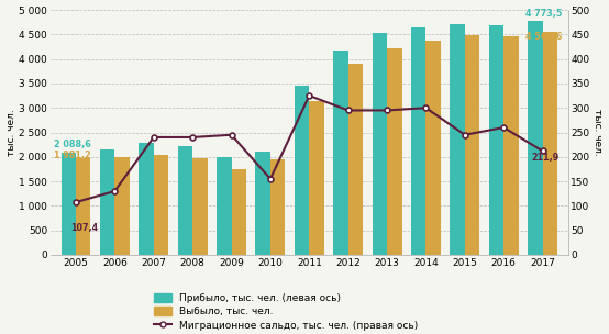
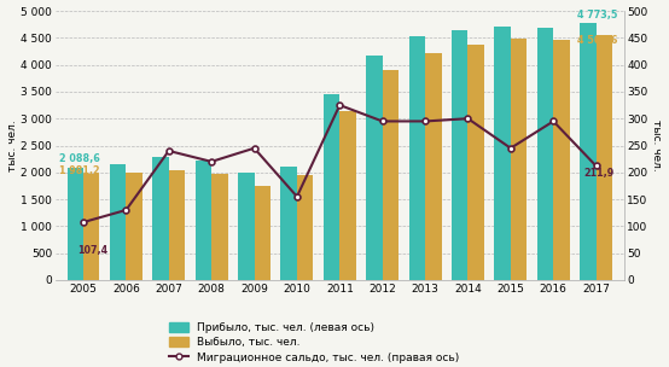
Миграционное сальдо, тыс. чел. (правая ось)/2008: 240 -> 220
Миграционное сальдо, тыс. чел. (правая ось)/2016: 260 -> 295
